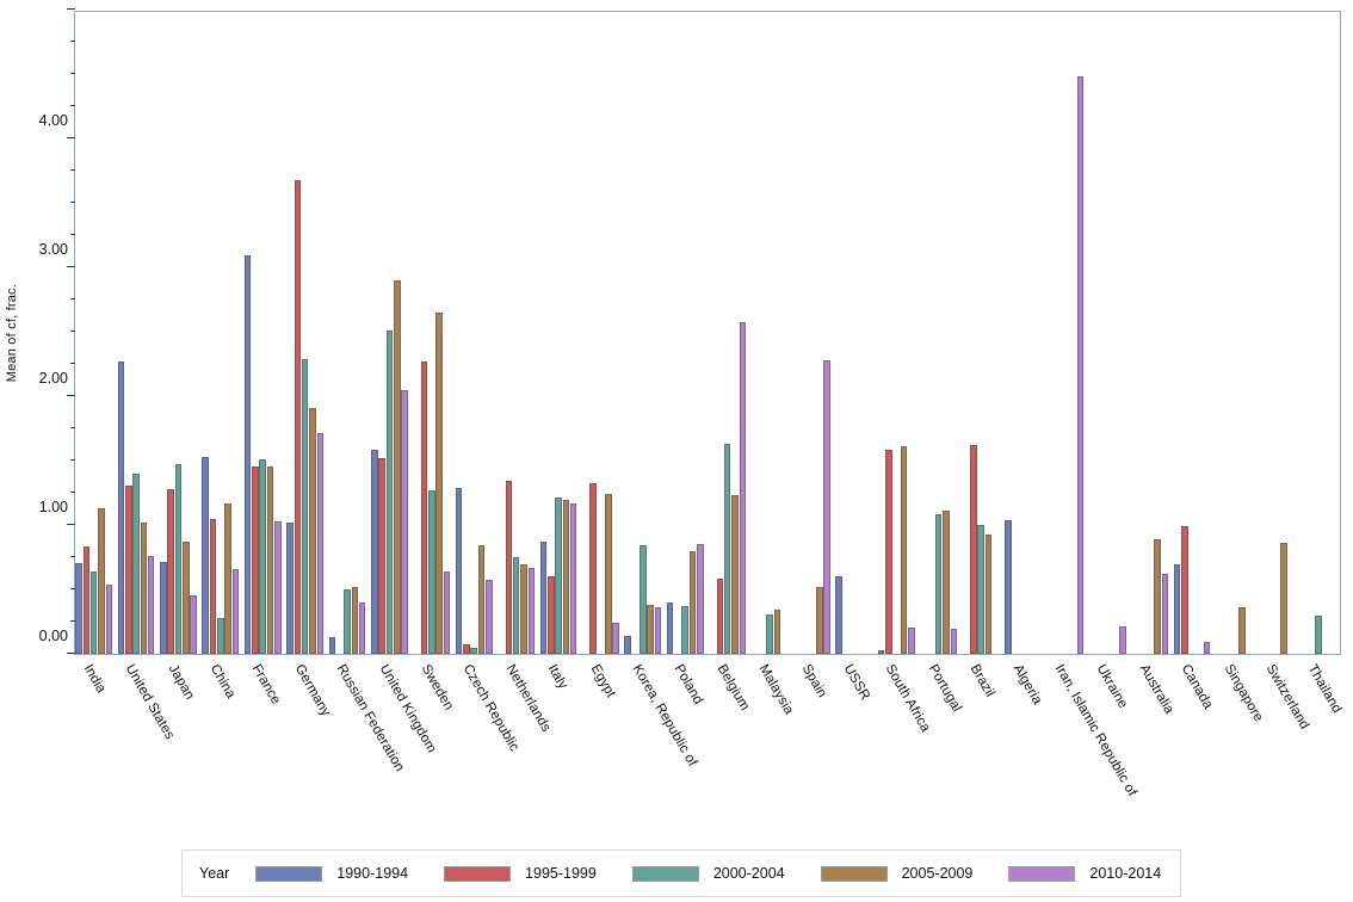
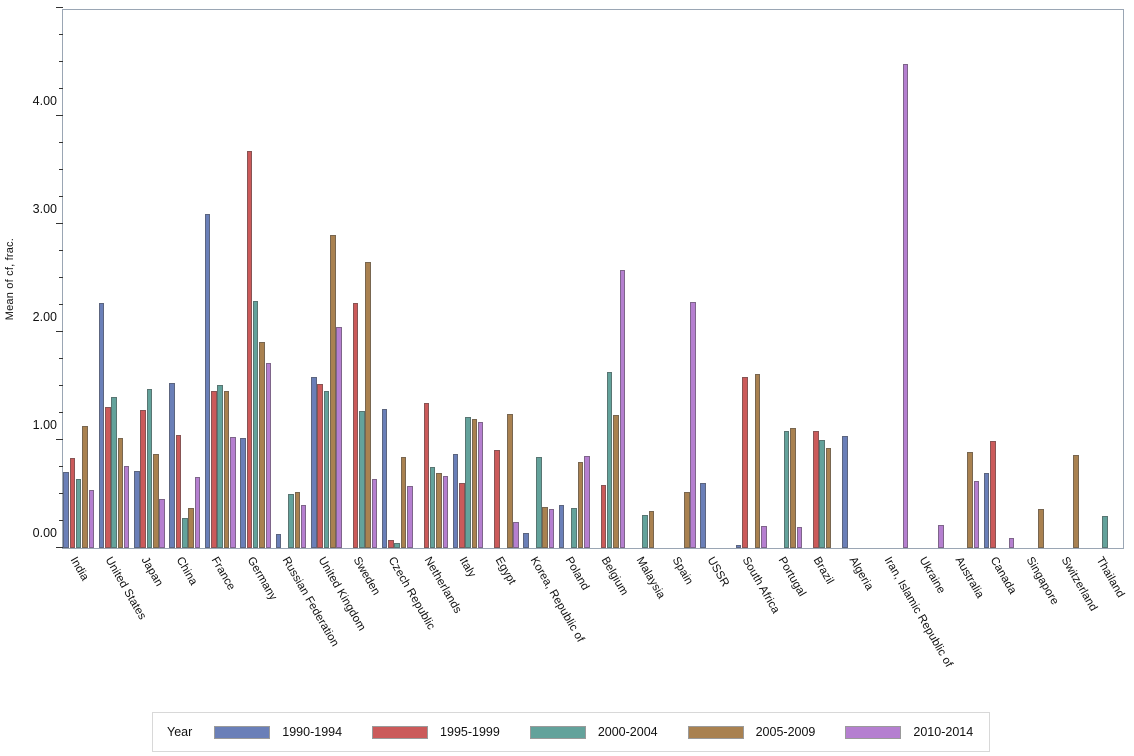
2005-2009/China: 1.17 -> 0.37
2000-2004/United Kingdom: 2.51 -> 1.45
1995-1999/Egypt: 1.32 -> 0.91
1995-1999/Brazil: 1.62 -> 1.08
